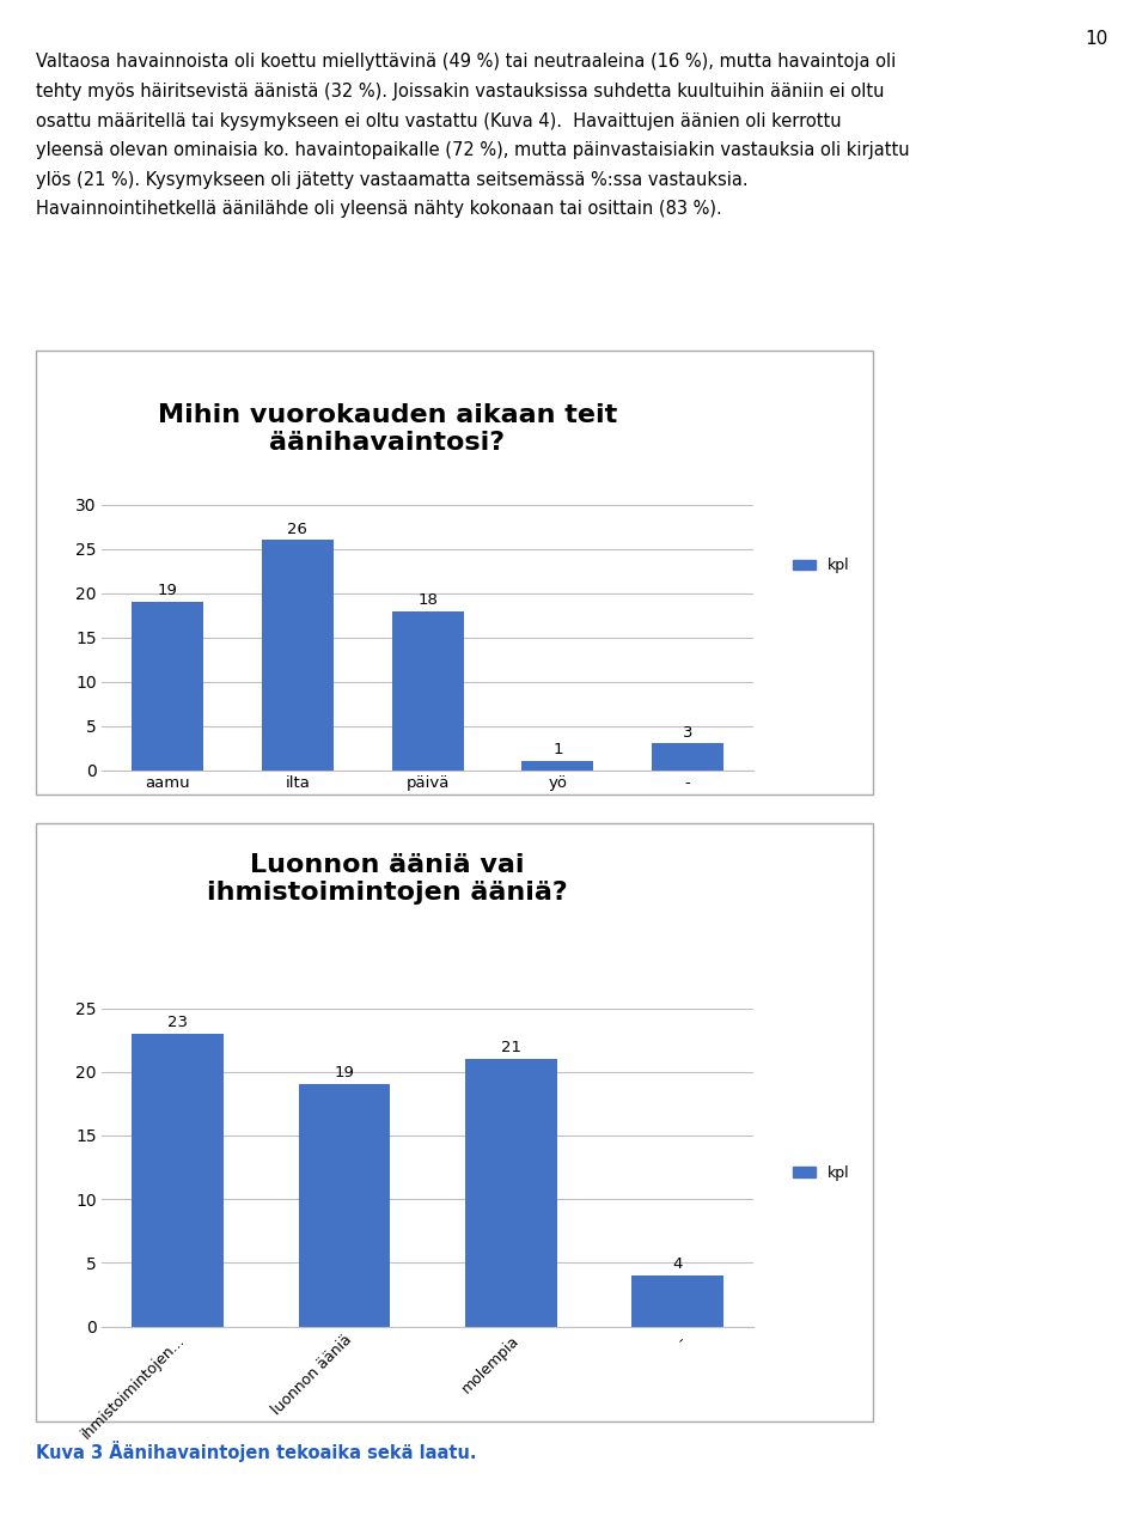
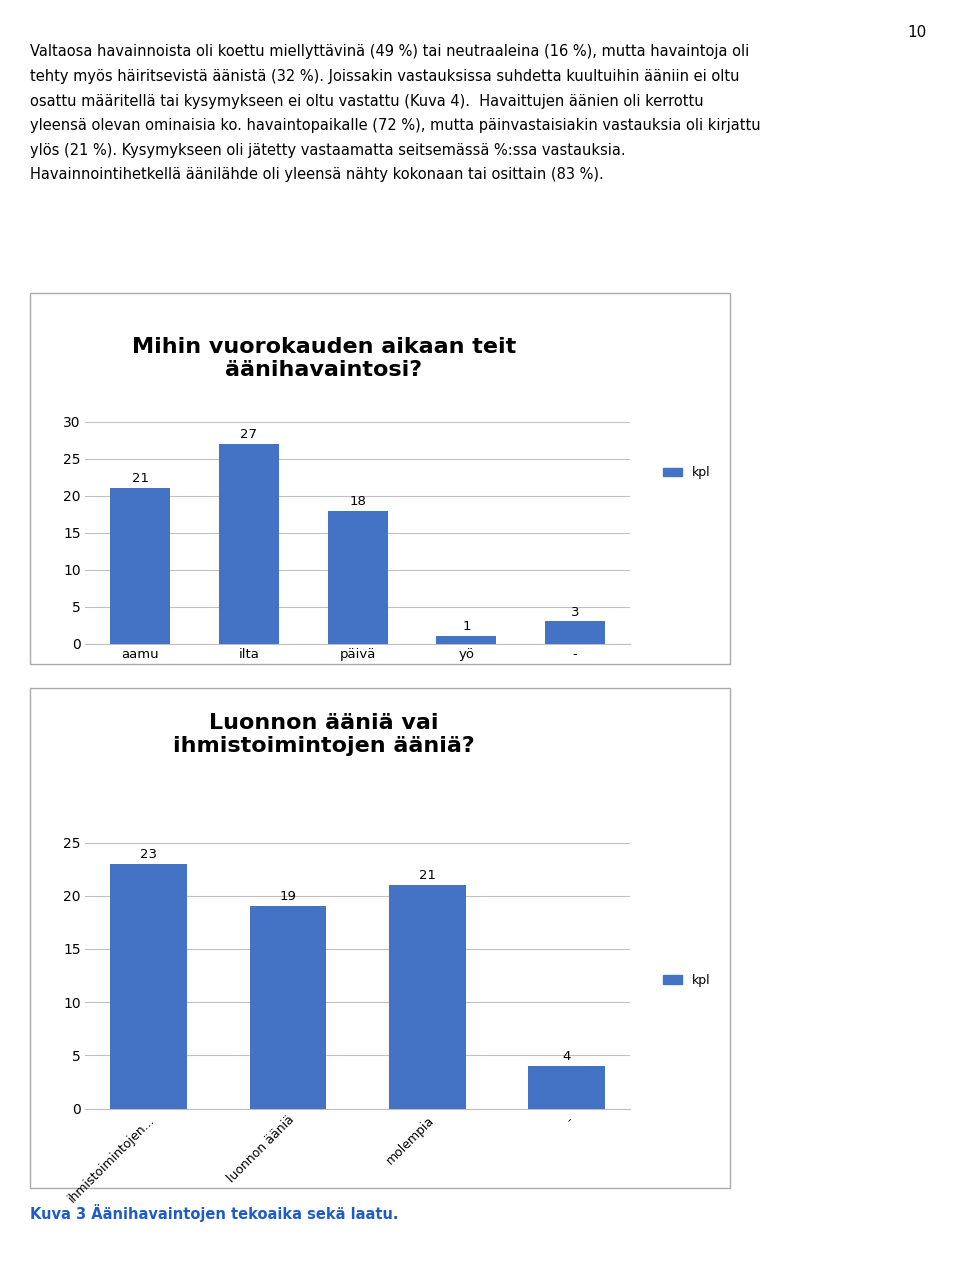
aamu: 19 -> 21
ilta: 26 -> 27
